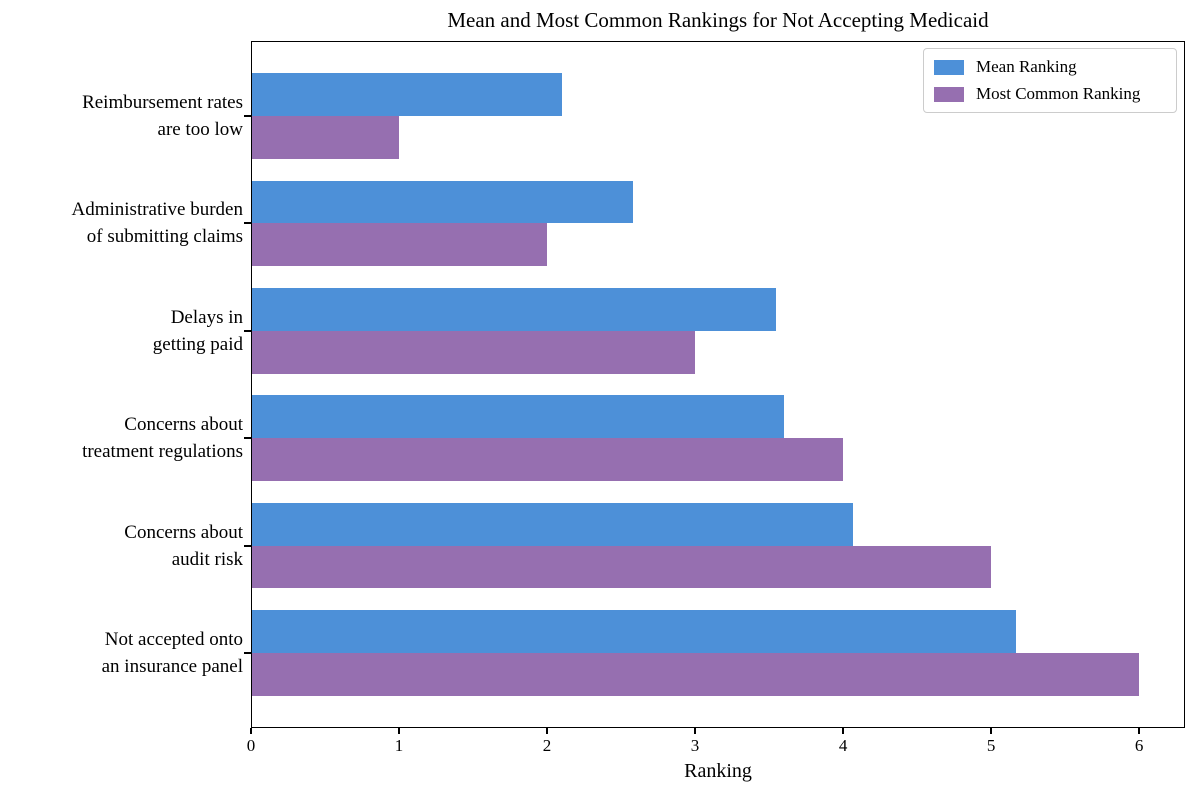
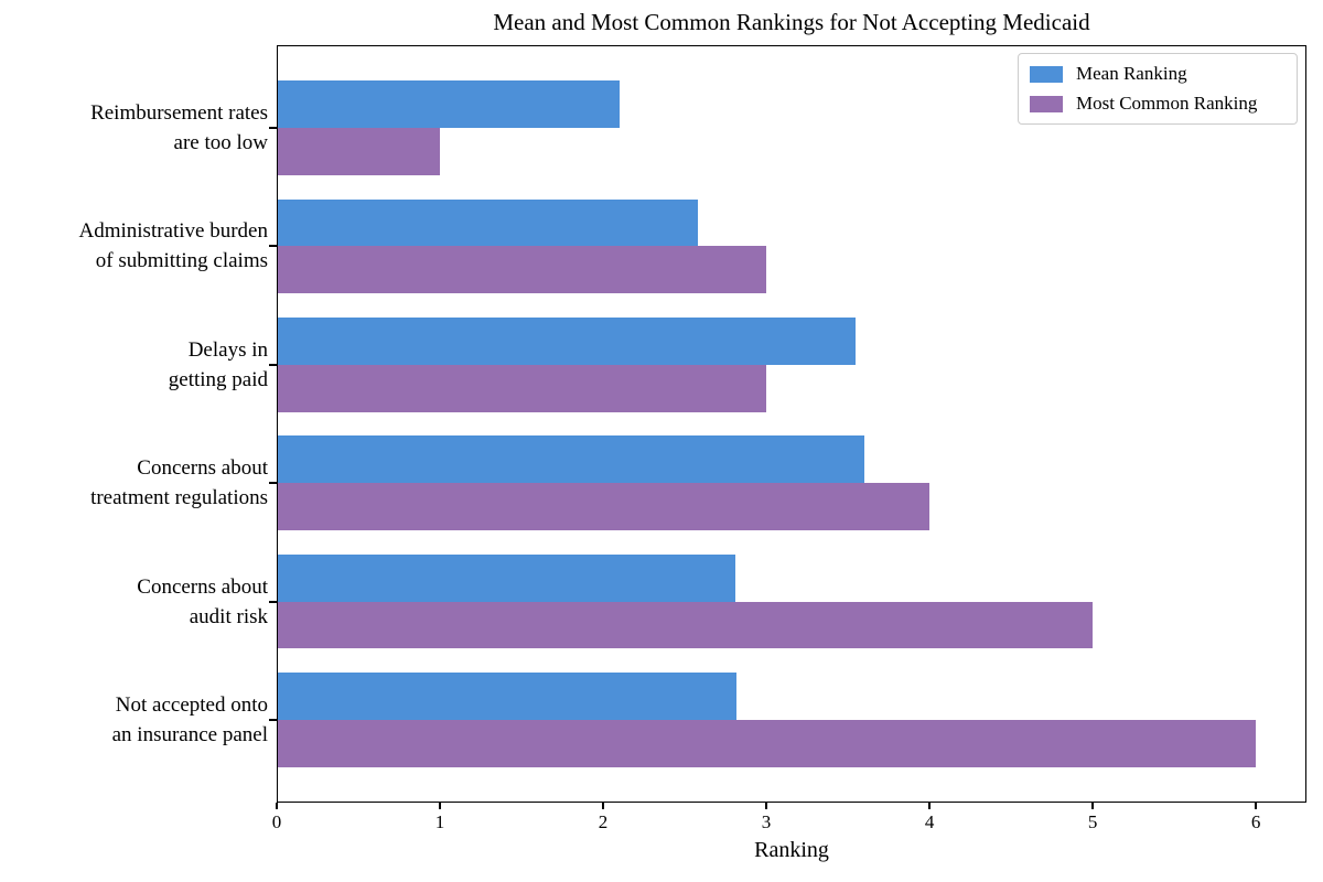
Most Common Ranking/Administrative burden of submitting claims: 2 -> 3
Mean Ranking/Concerns about audit risk: 4.07 -> 2.81
Mean Ranking/Not accepted onto an insurance panel: 5.17 -> 2.82
